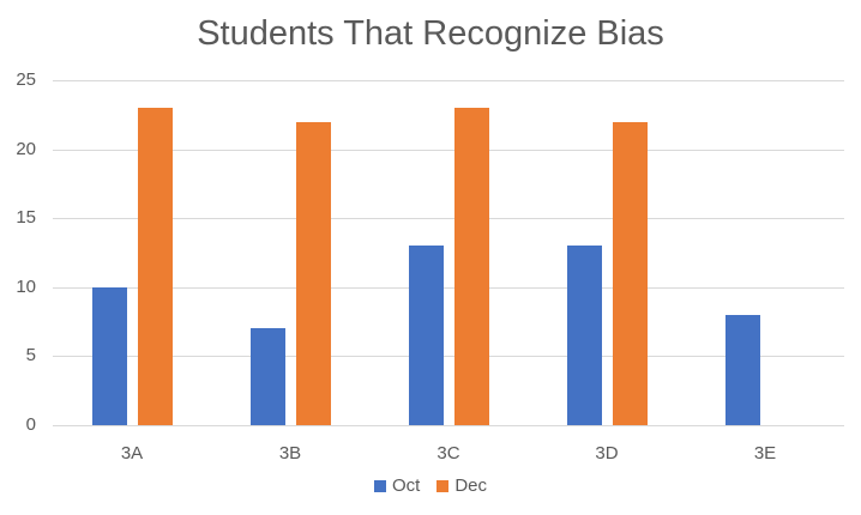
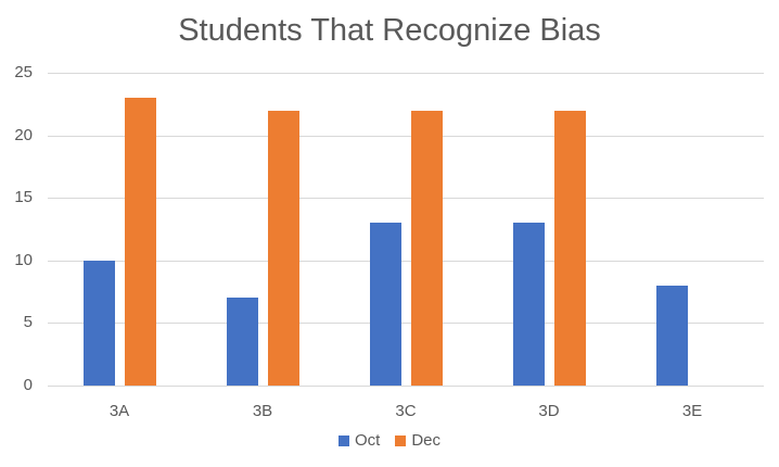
Dec/3C: 23 -> 22
